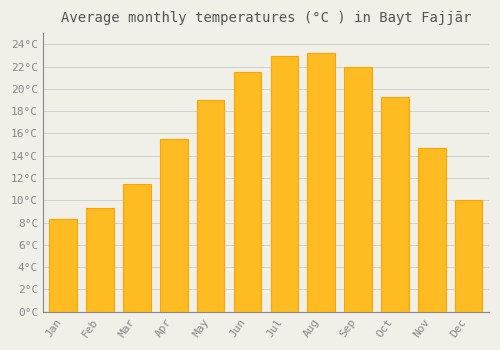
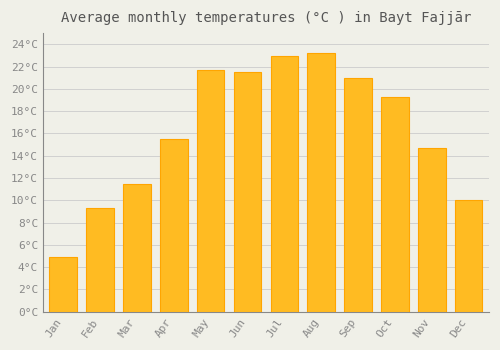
Jan: 8.3°C -> 4.9°C
May: 19.0°C -> 21.7°C
Sep: 22.0°C -> 21.0°C
